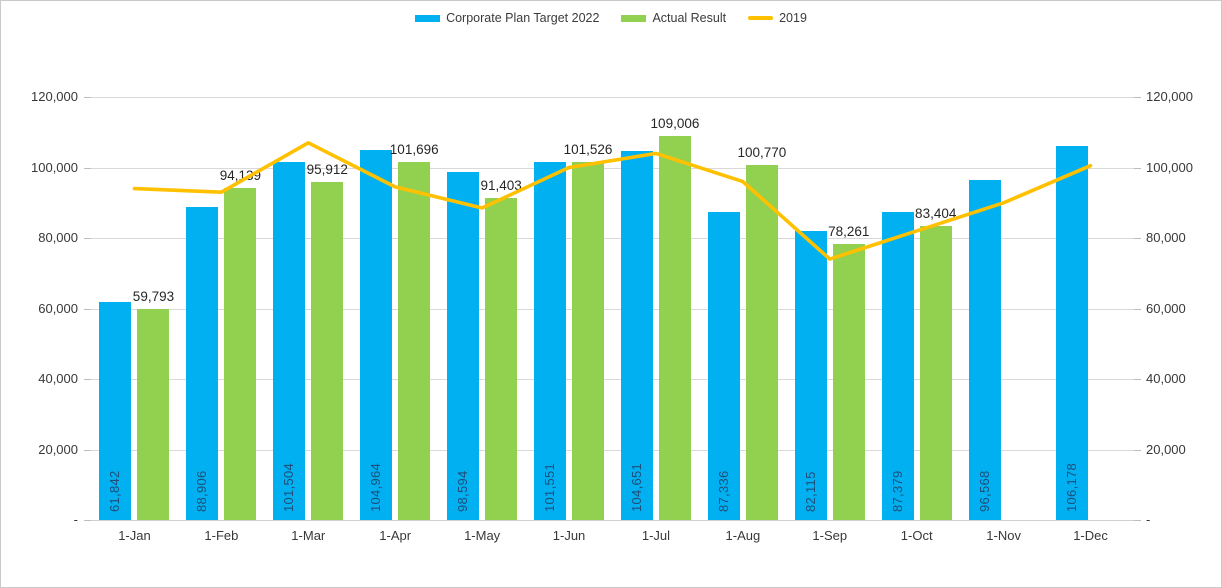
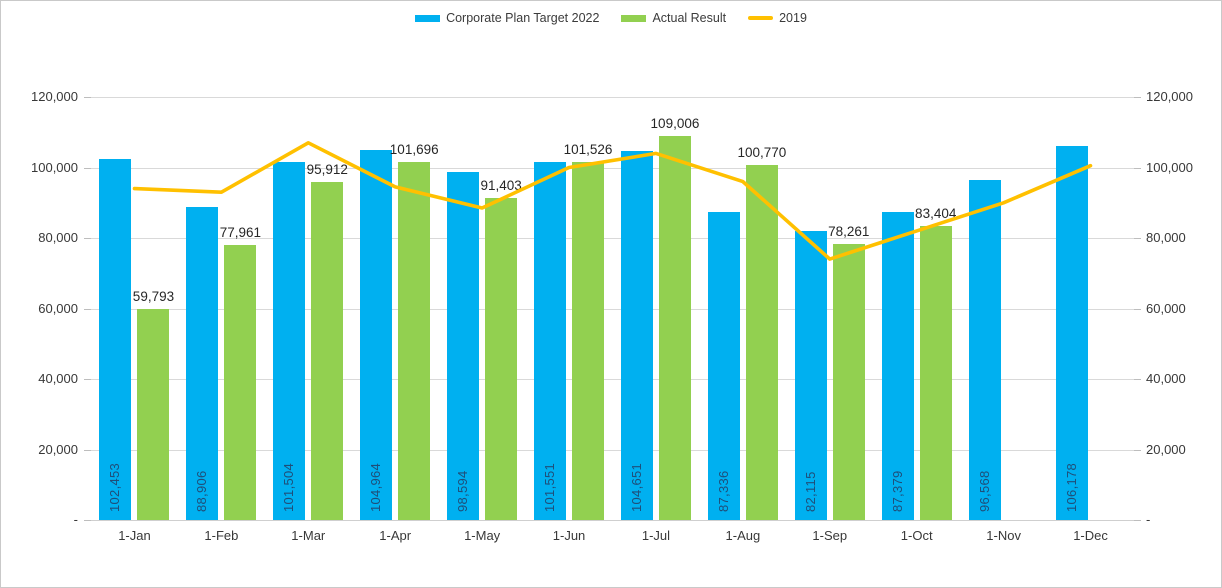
Corporate Plan Target 2022/1-Jan: 61,842 -> 102,453
Actual Result/1-Feb: 94,139 -> 77,961
